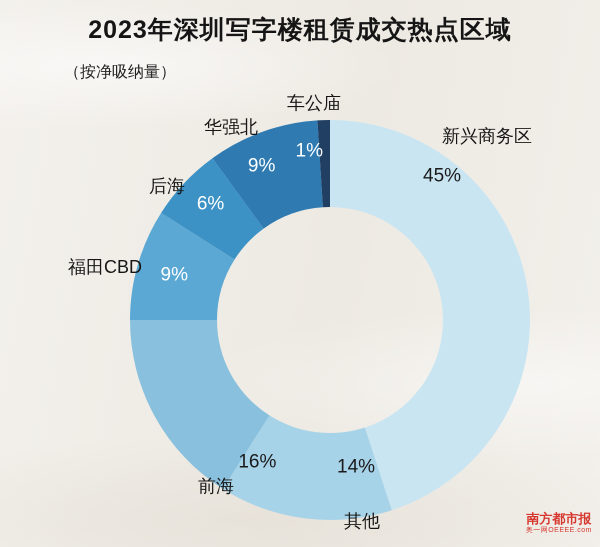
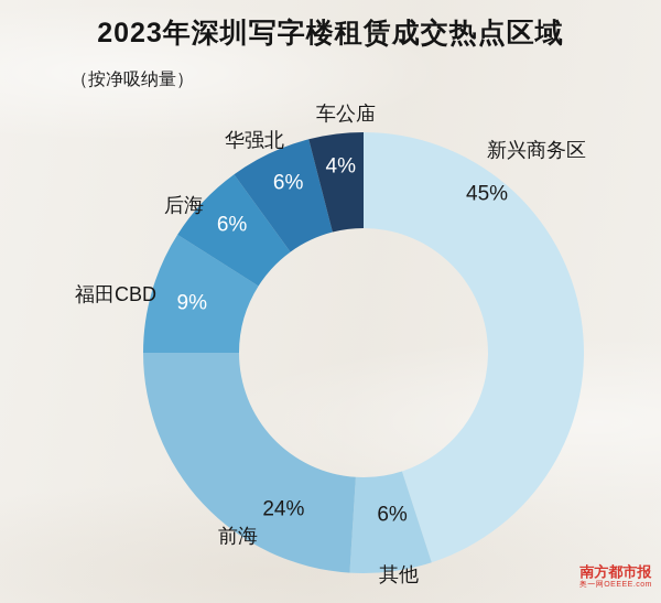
其他: 14% -> 6%
前海: 16% -> 24%
华强北: 9% -> 6%
车公庙: 1% -> 4%
